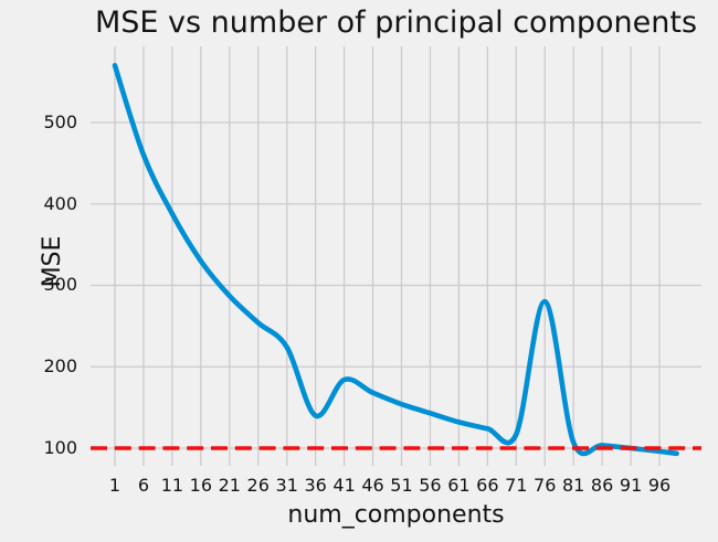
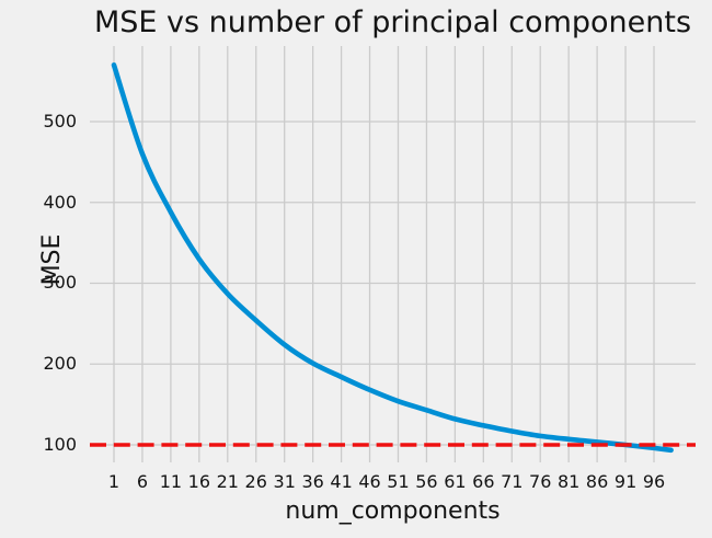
36: 140 -> 200
76: 280 -> 110
